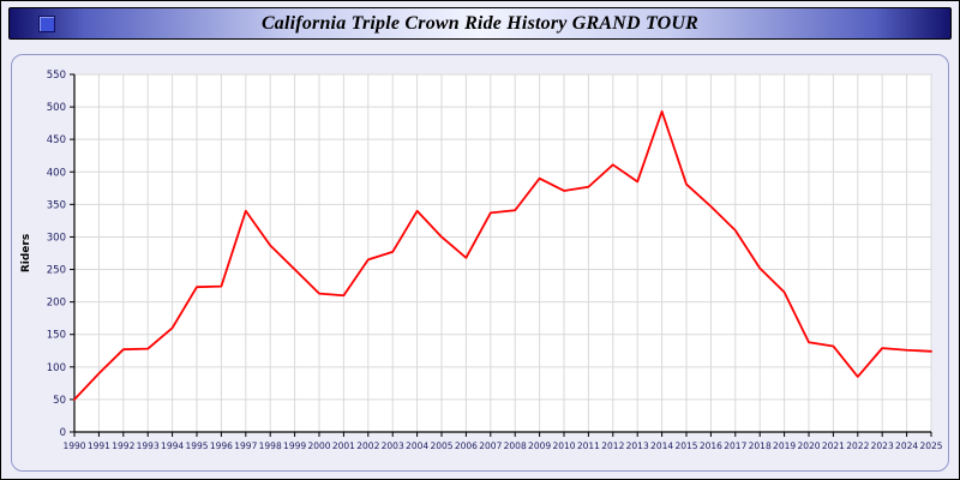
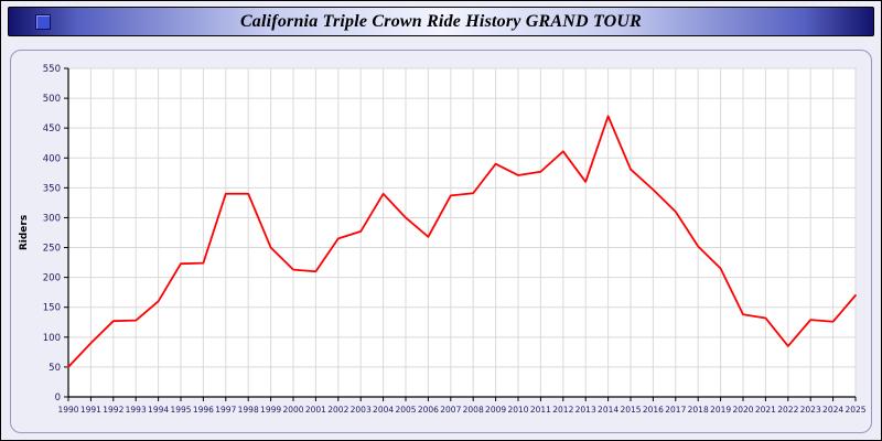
1998: 290 -> 340
2013: 380 -> 360
2014: 490 -> 470
2025: 120 -> 170
